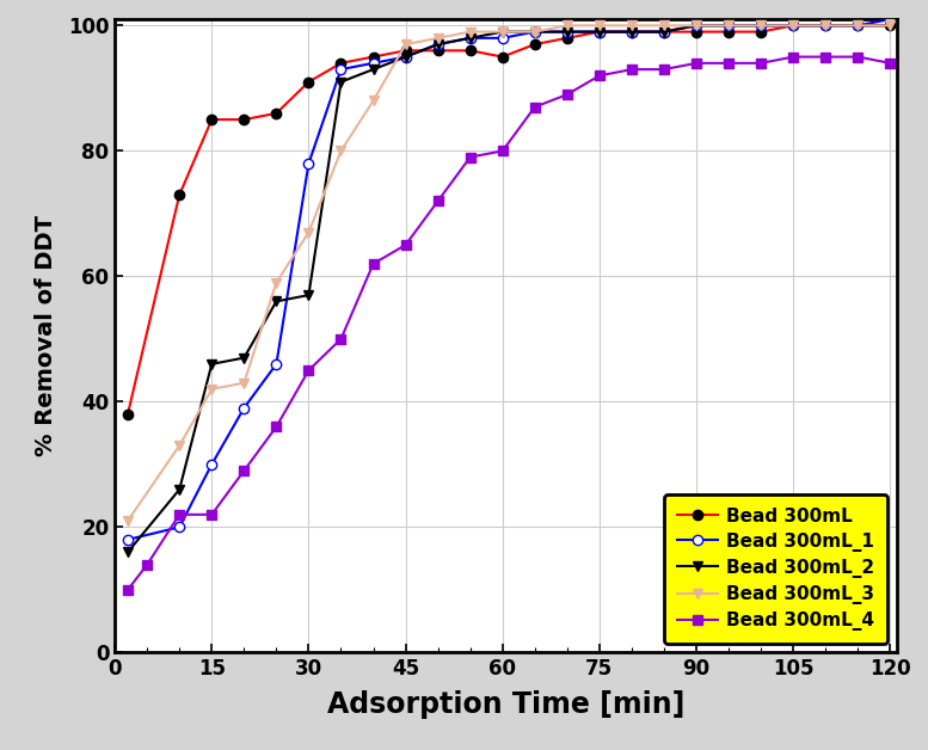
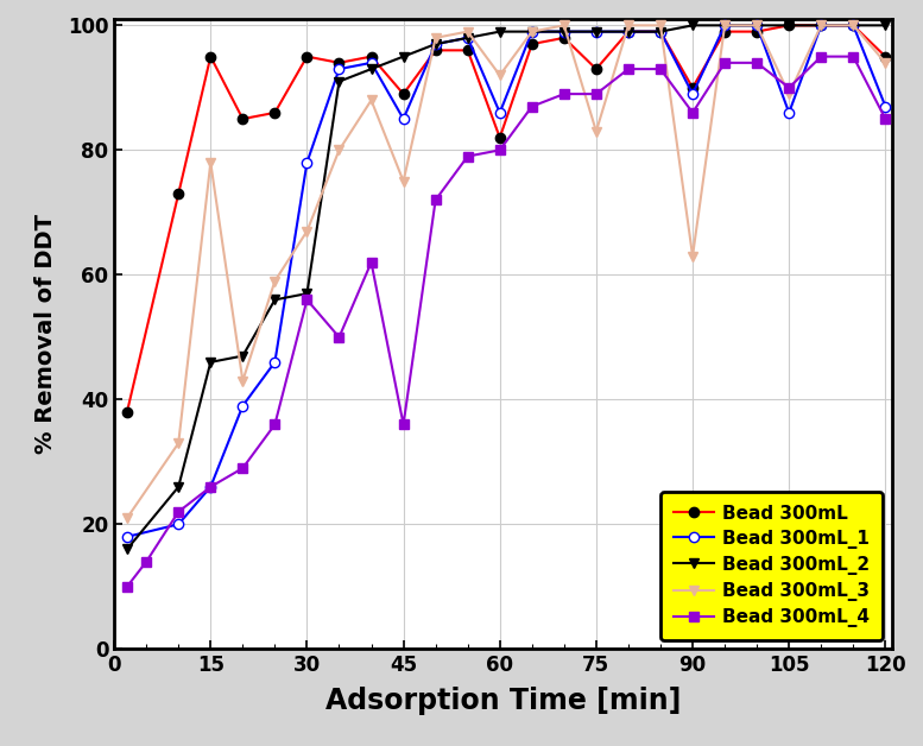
Bead 300mL/15: 85 -> 95
Bead 300mL_1/15: 30 -> 26
Bead 300mL_3/15: 42 -> 78
Bead 300mL_4/15: 22 -> 26
Bead 300mL/30: 91 -> 95
Bead 300mL_4/30: 45 -> 56
Bead 300mL/45: 96 -> 89
Bead 300mL_1/45: 95 -> 85
Bead 300mL_3/45: 97 -> 75
Bead 300mL_4/45: 65 -> 36
Bead 300mL/60: 95 -> 82
Bead 300mL_1/60: 98 -> 86
Bead 300mL_3/60: 99 -> 92
Bead 300mL/75: 99 -> 93
Bead 300mL_3/75: 100 -> 83
Bead 300mL_4/75: 92 -> 89
Bead 300mL/90: 99 -> 90
Bead 300mL_1/90: 100 -> 89
Bead 300mL_3/90: 100 -> 63
Bead 300mL_4/90: 94 -> 86
Bead 300mL_1/105: 100 -> 86
Bead 300mL_3/105: 100 -> 89
Bead 300mL_4/105: 95 -> 90
Bead 300mL/120: 100 -> 95
Bead 300mL_1/120: 101 -> 87
Bead 300mL_3/120: 100 -> 94
Bead 300mL_4/120: 94 -> 85
